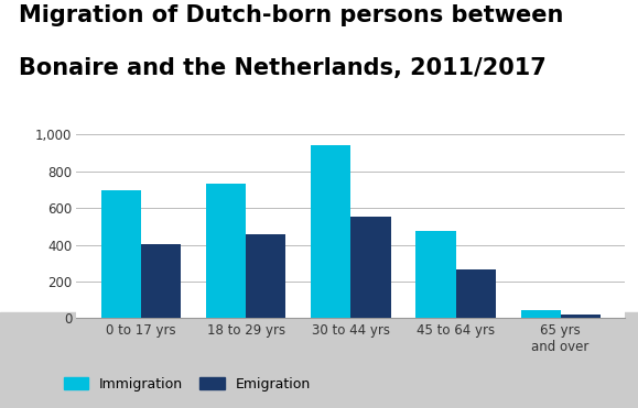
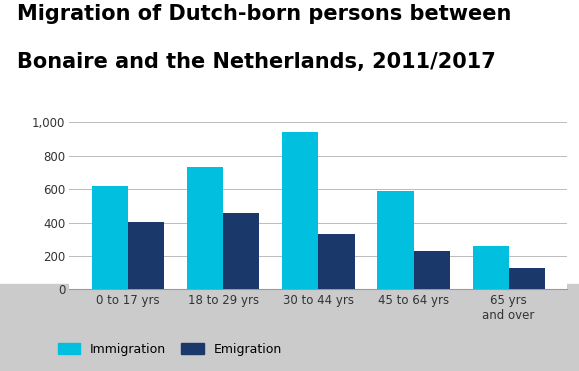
Immigration/0 to 17 yrs: 700 -> 620
Emigration/30 to 44 yrs: 560 -> 330
Immigration/45 to 64 yrs: 480 -> 590
Emigration/45 to 64 yrs: 260 -> 230
Immigration/65 yrs and over: 40 -> 260
Emigration/65 yrs and over: 20 -> 130
